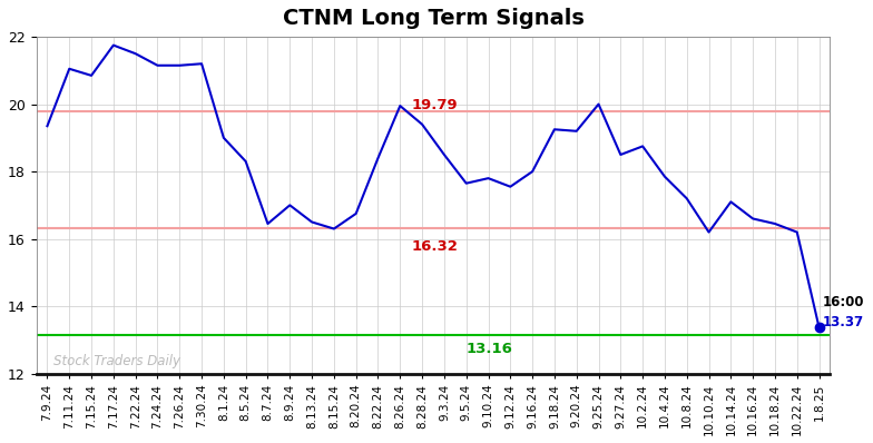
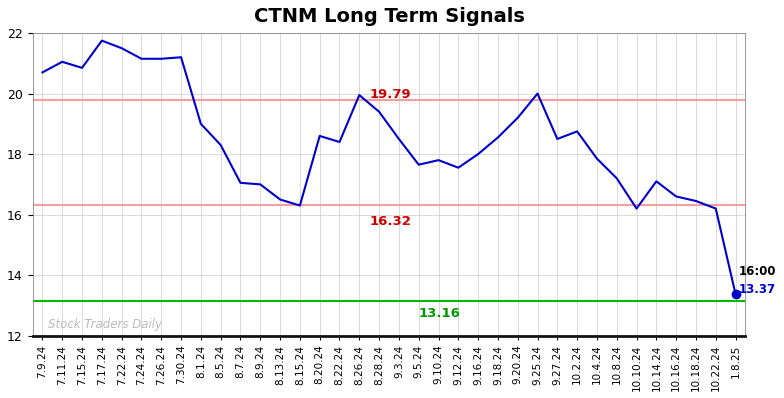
7.9.24: 19.35 -> 20.70
8.7.24: 16.45 -> 17.05
8.20.24: 16.75 -> 18.60
9.18.24: 19.25 -> 18.55
